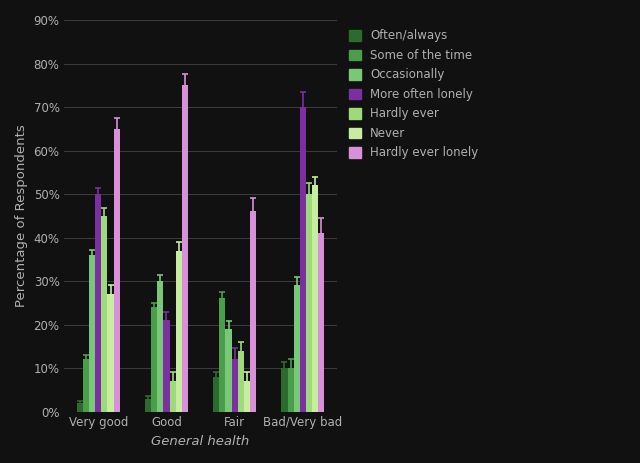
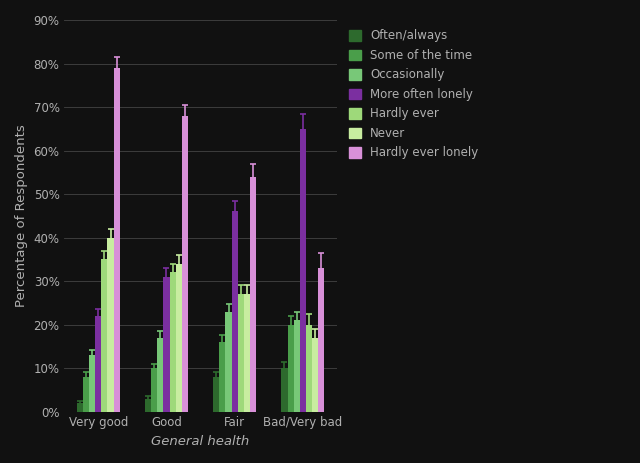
Some of the time/Very good: 12% -> 8%
Occasionally/Very good: 36% -> 13%
More often lonely/Very good: 50% -> 22%
Hardly ever/Very good: 45% -> 35%
Never/Very good: 27% -> 40%
Hardly ever lonely/Very good: 65% -> 79%
Some of the time/Good: 24% -> 10%
Occasionally/Good: 30% -> 17%
More often lonely/Good: 21% -> 31%
Hardly ever/Good: 7% -> 32%
Never/Good: 37% -> 34%
Hardly ever lonely/Good: 75% -> 68%
Some of the time/Fair: 26% -> 16%
Occasionally/Fair: 19% -> 23%
More often lonely/Fair: 12% -> 46%
Hardly ever/Fair: 14% -> 27%
Never/Fair: 7% -> 27%
Hardly ever lonely/Fair: 46% -> 54%
Some of the time/Bad/Very bad: 10% -> 20%
Occasionally/Bad/Very bad: 29% -> 21%
More often lonely/Bad/Very bad: 70% -> 65%
Hardly ever/Bad/Very bad: 50% -> 20%
Never/Bad/Very bad: 52% -> 17%
Hardly ever lonely/Bad/Very bad: 41% -> 33%
